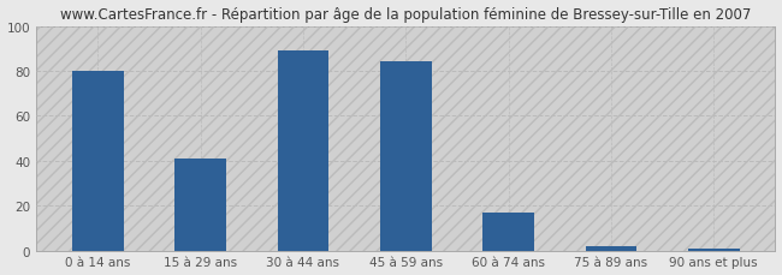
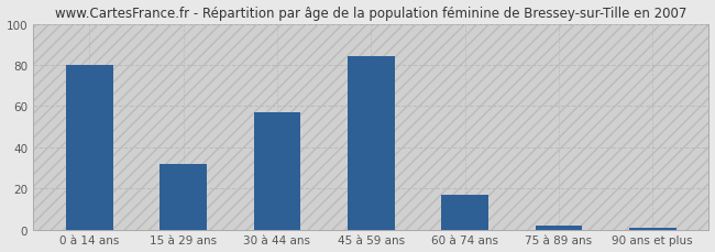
15 à 29 ans: 41 -> 32
30 à 44 ans: 89 -> 57
